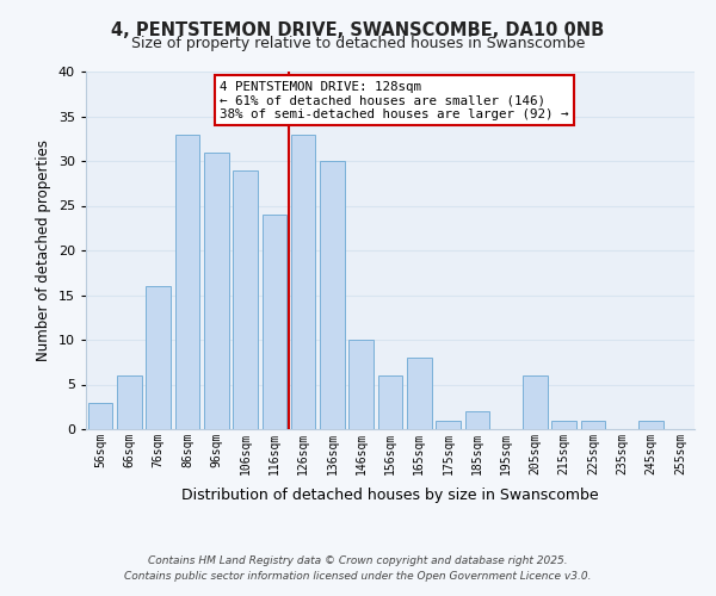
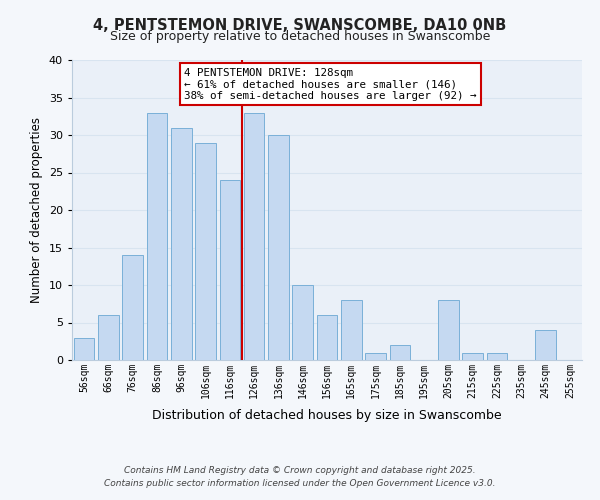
76sqm: 16 -> 14
205sqm: 6 -> 8
245sqm: 1 -> 4
